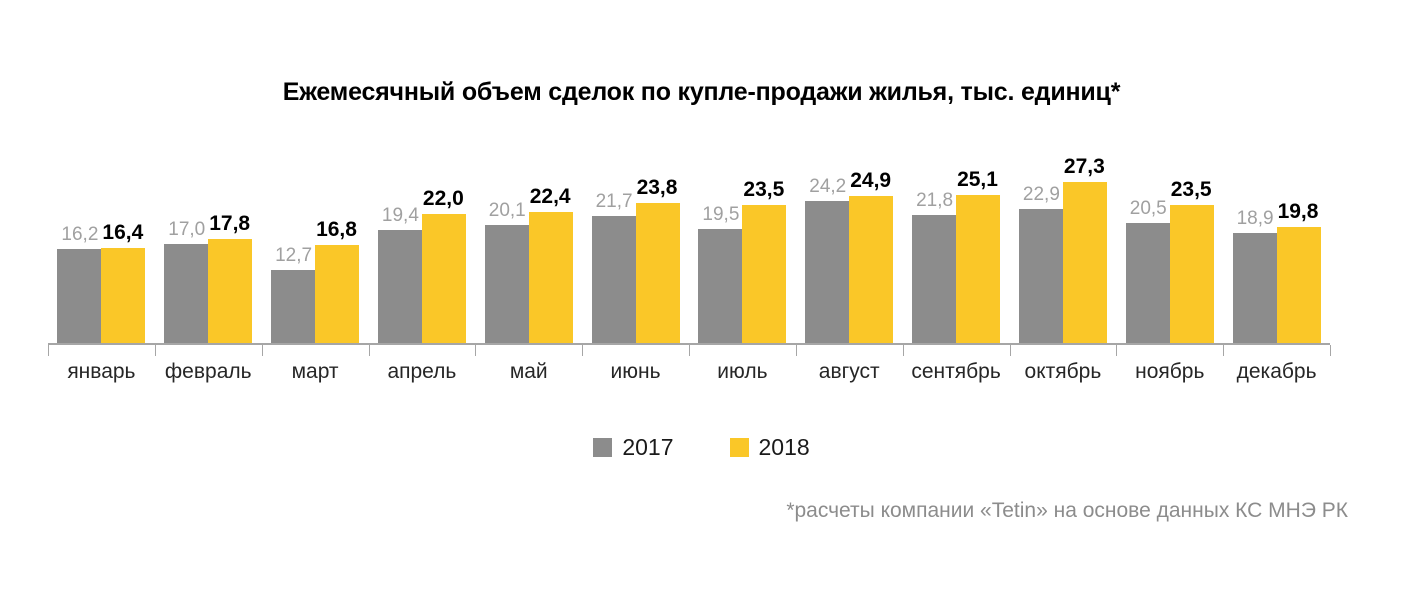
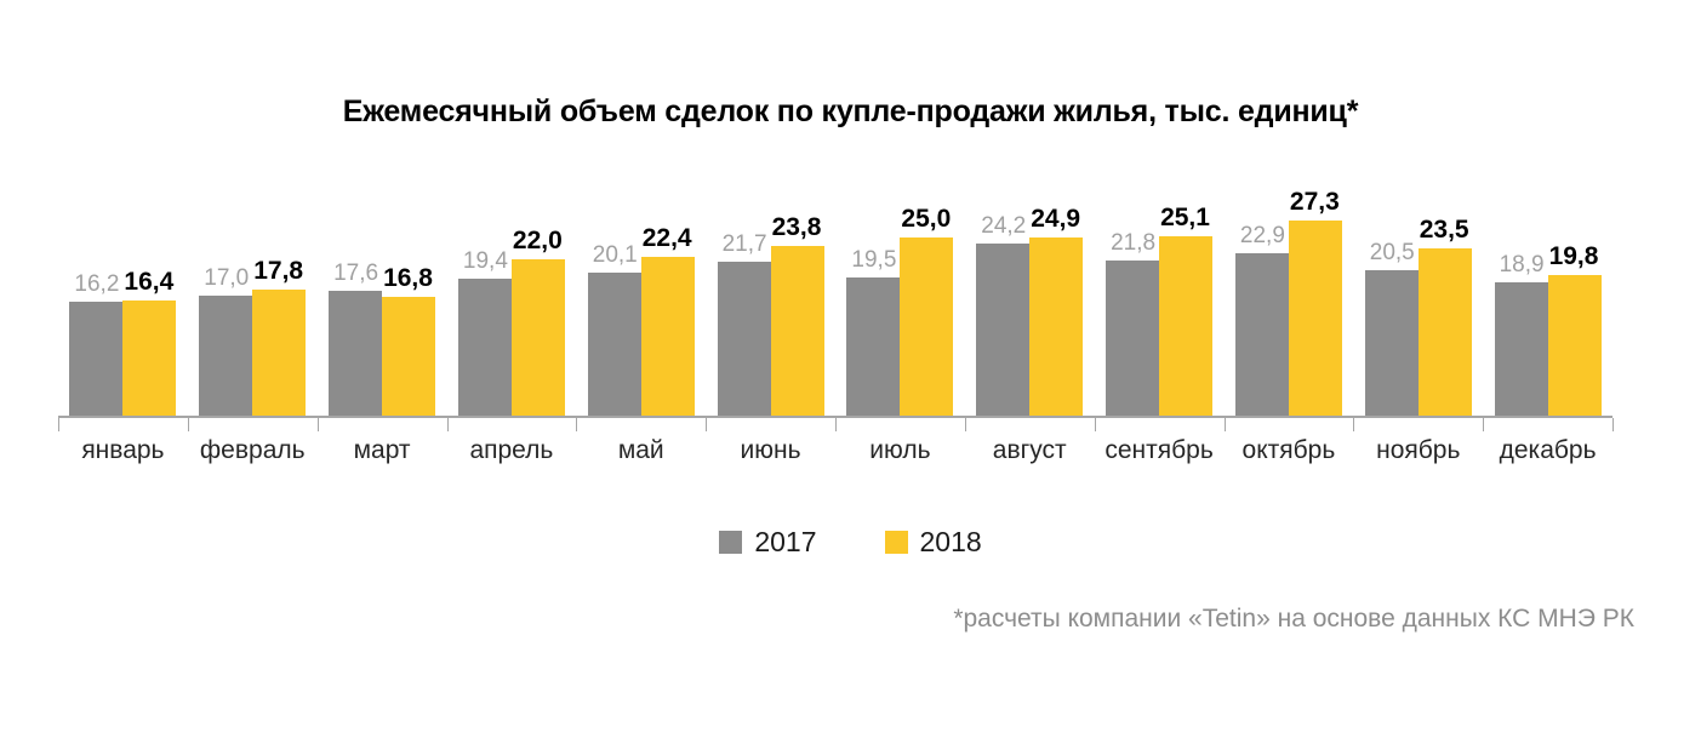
2017/март: 12,7 -> 17,6
2018/июль: 23,5 -> 25,0
